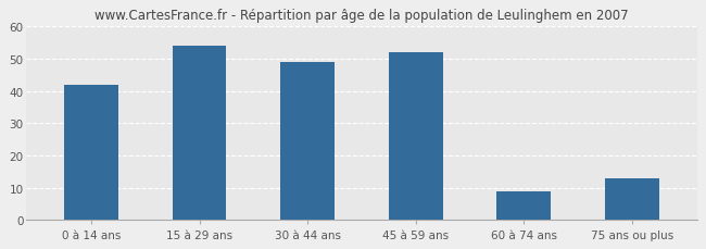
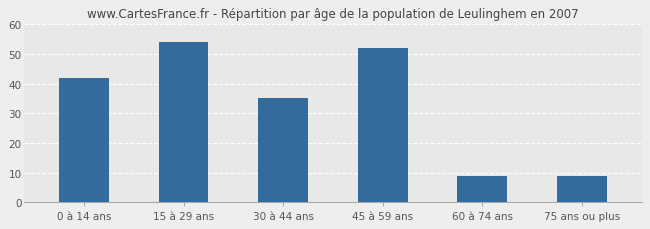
30 à 44 ans: 49 -> 35
75 ans ou plus: 13 -> 9
